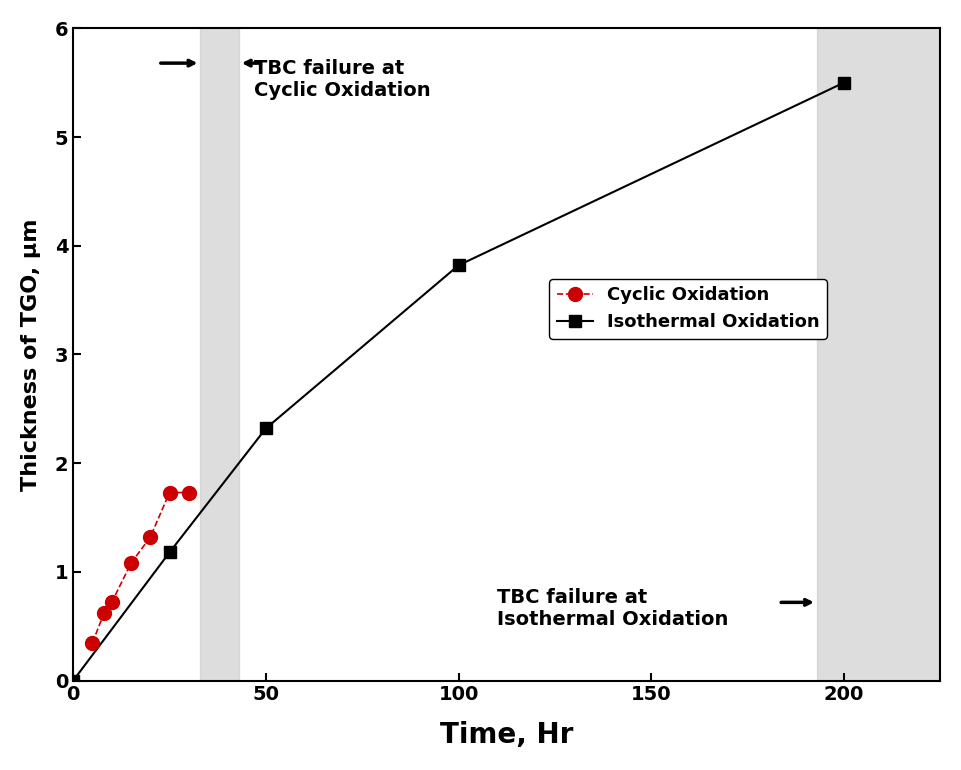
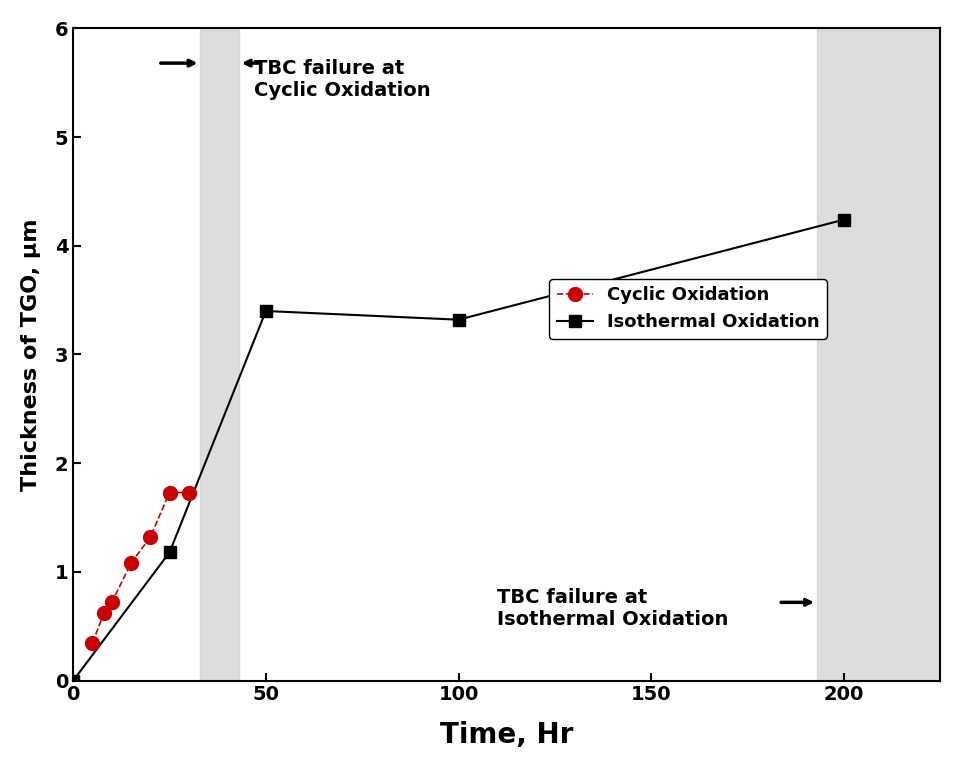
Isothermal Oxidation/50: 2.32 -> 3.40
Isothermal Oxidation/100: 3.82 -> 3.32
Isothermal Oxidation/200: 5.50 -> 4.24
